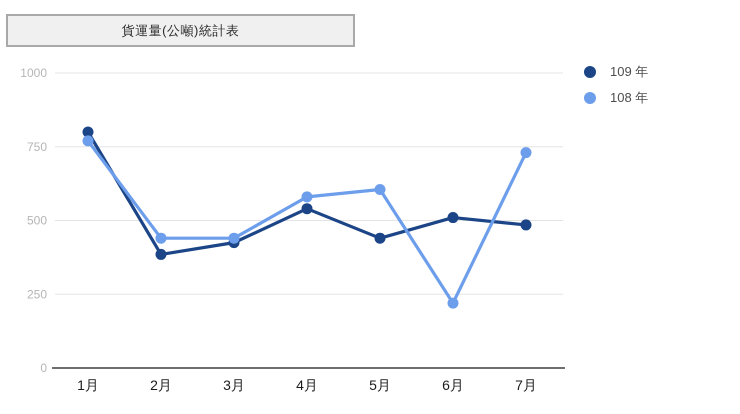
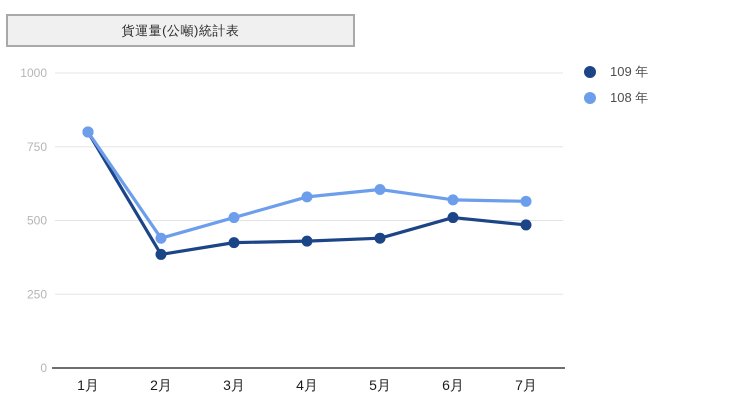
108 年/1月: 770 -> 800
108 年/3月: 440 -> 510
109 年/4月: 540 -> 430
108 年/6月: 220 -> 570
108 年/7月: 730 -> 560
